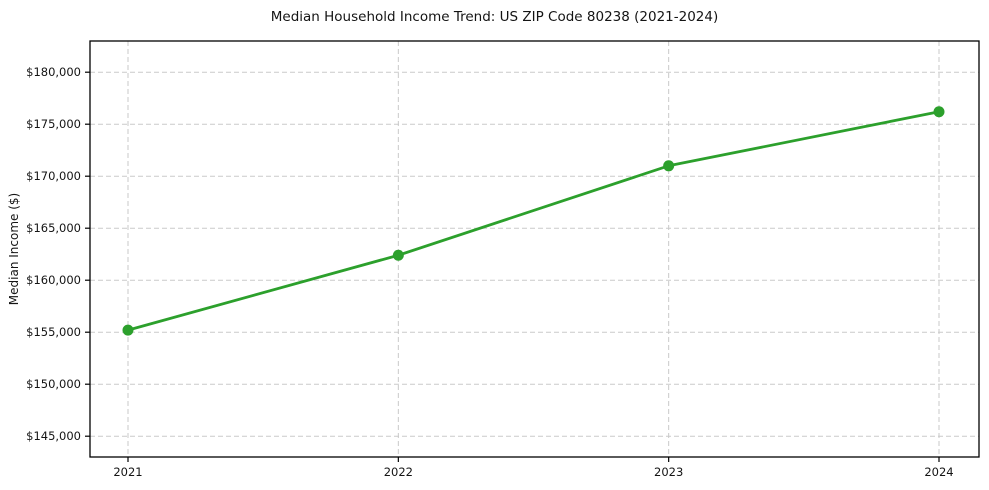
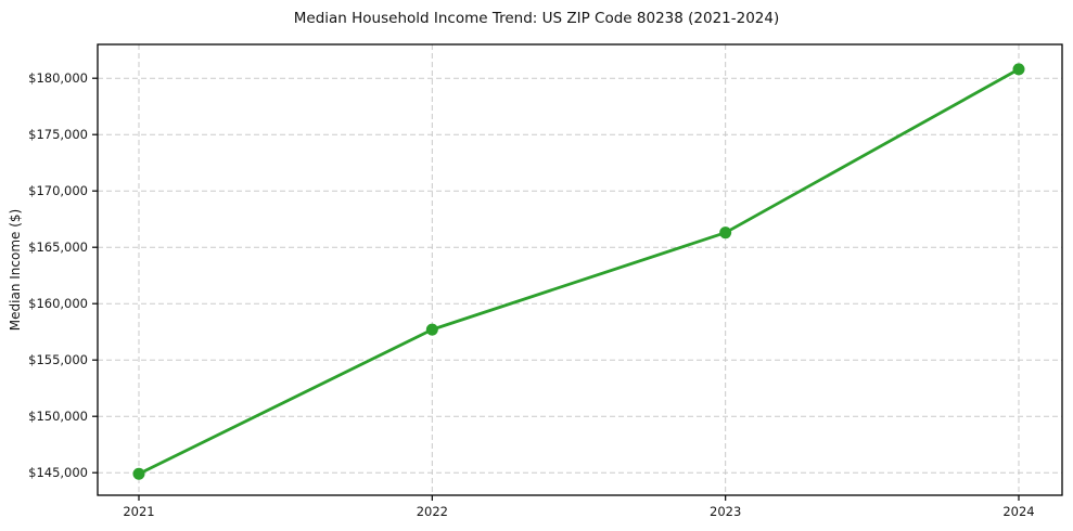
2021: $155200 -> $144900
2022: $162400 -> $157700
2023: $171000 -> $166300
2024: $176200 -> $180800
